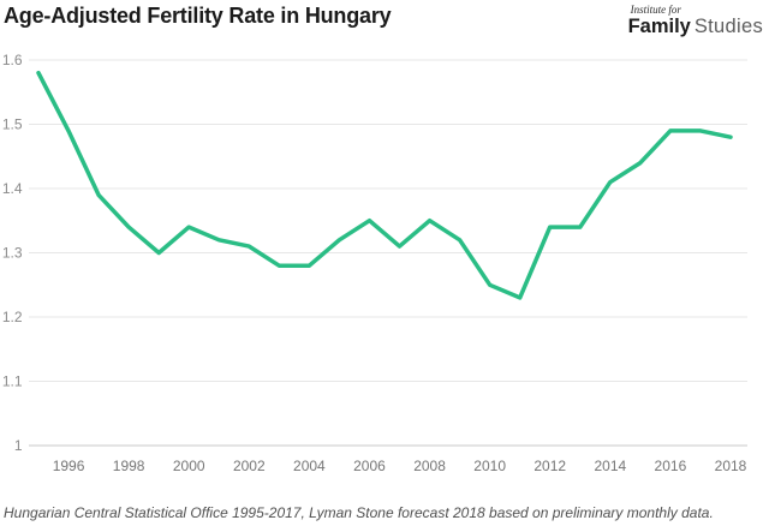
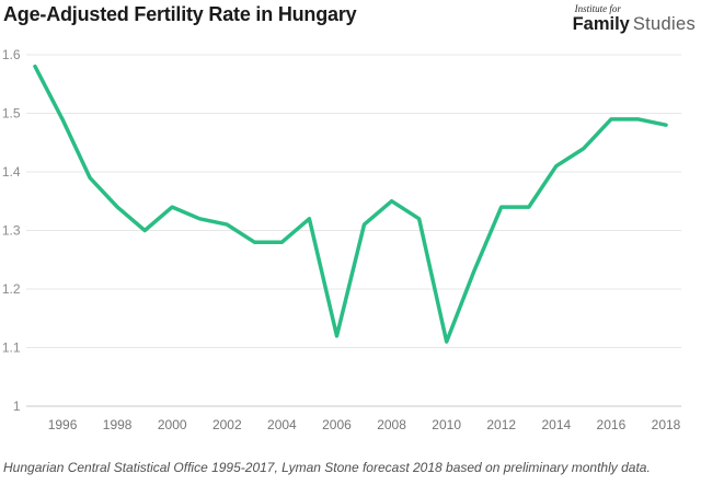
2006: 1.35 -> 1.12
2010: 1.25 -> 1.11
